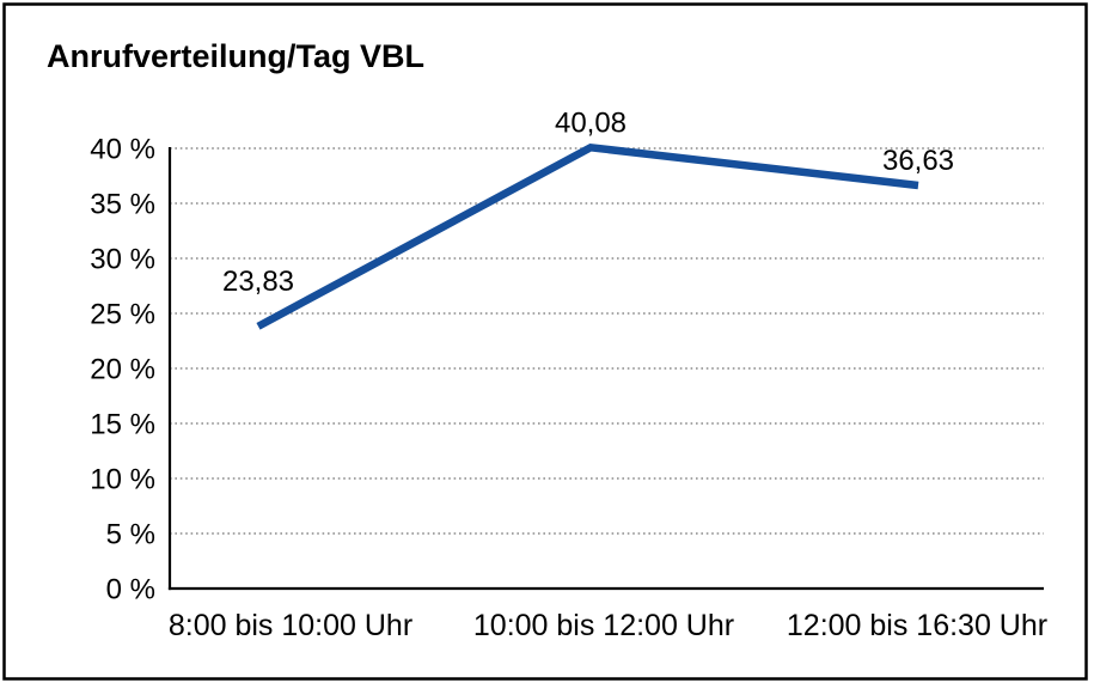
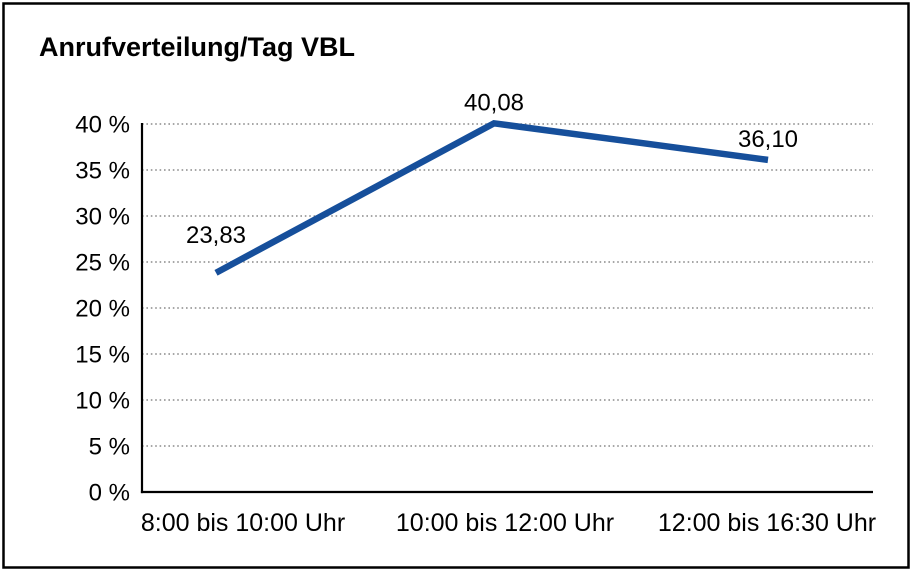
12:00 bis 16:30 Uhr: 36,63 -> 36,10
